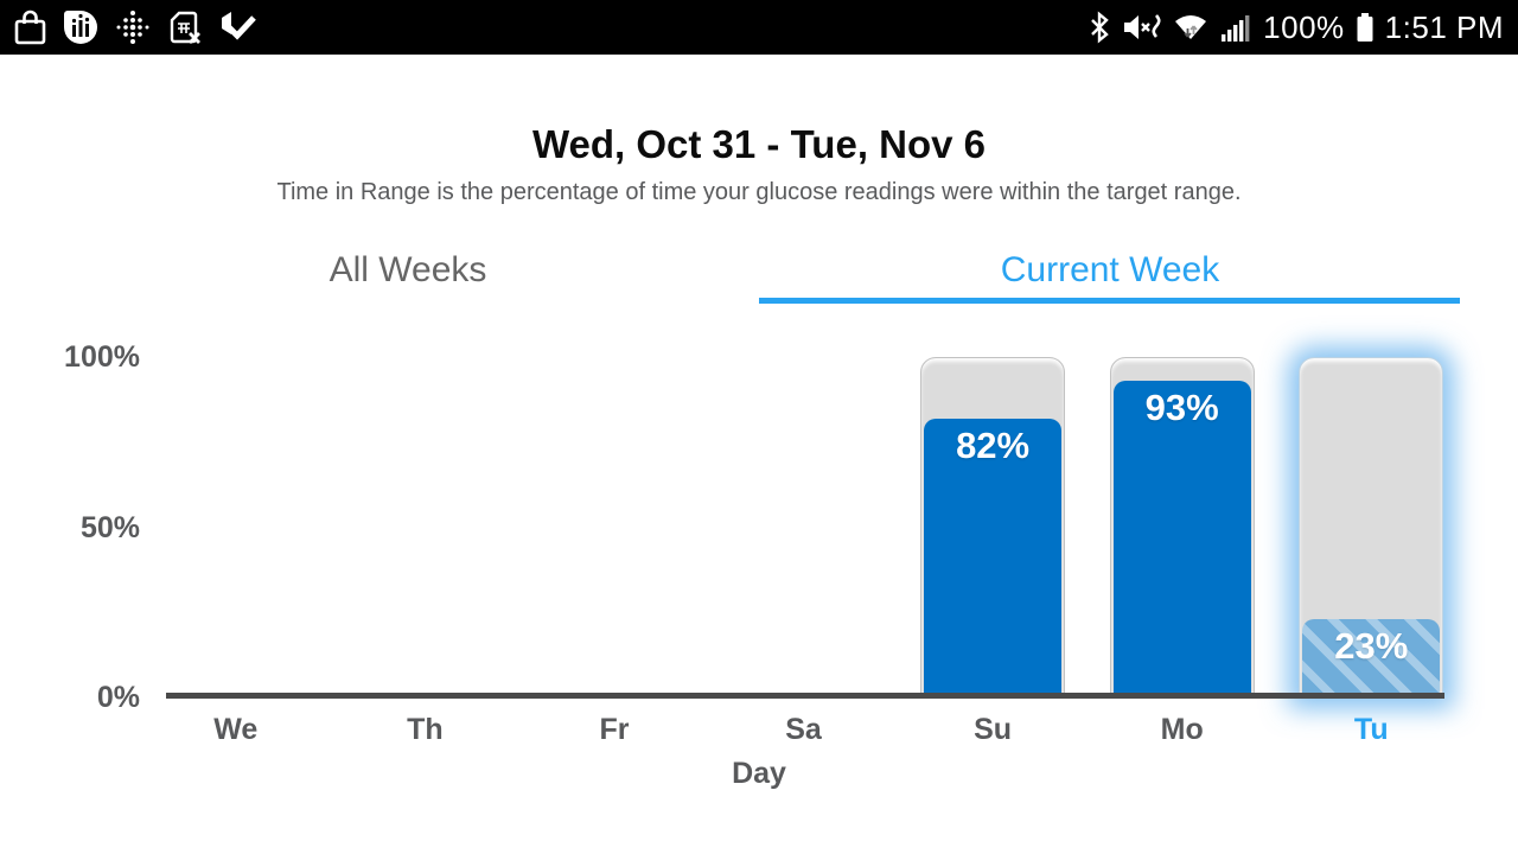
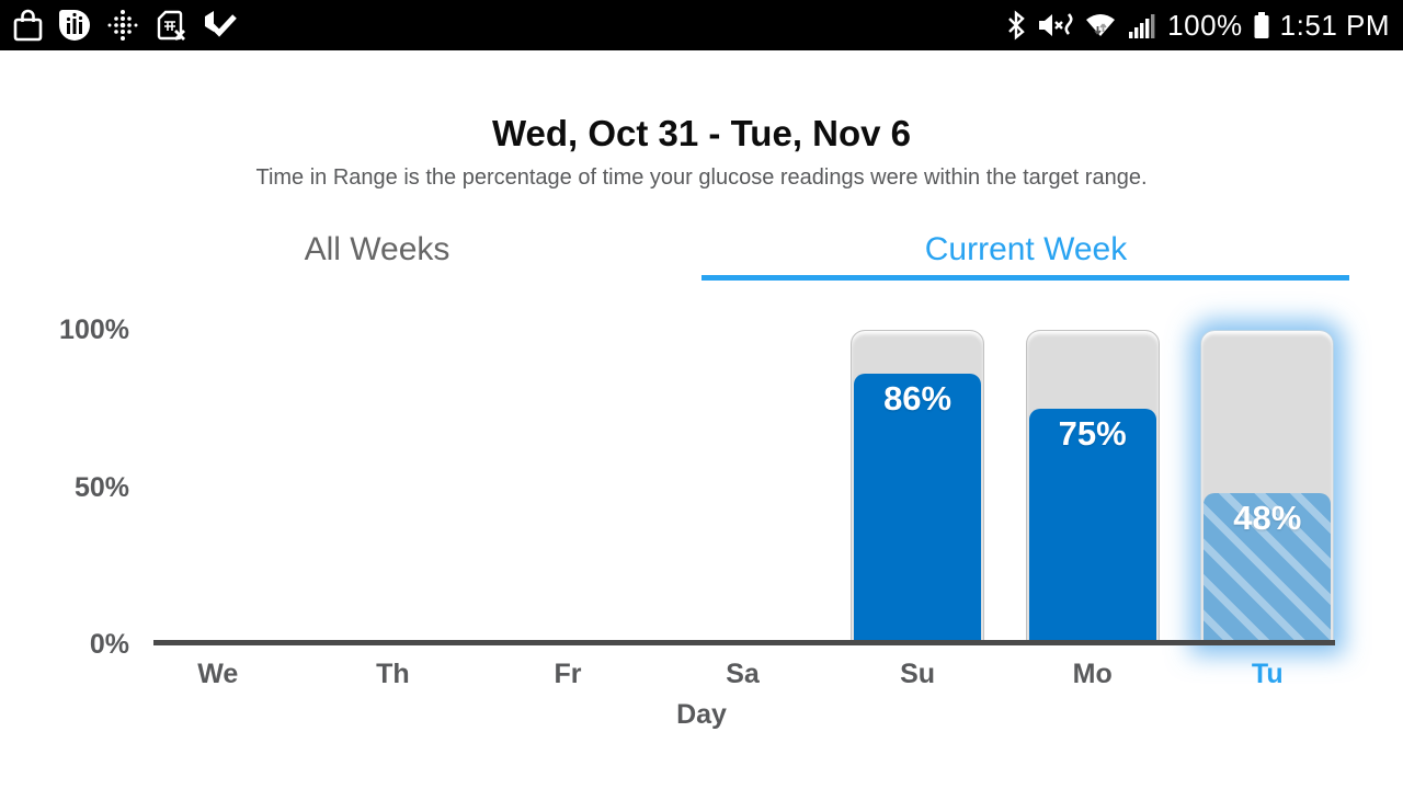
Su: 82% -> 86%
Mo: 93% -> 75%
Tu: 23% -> 48%
